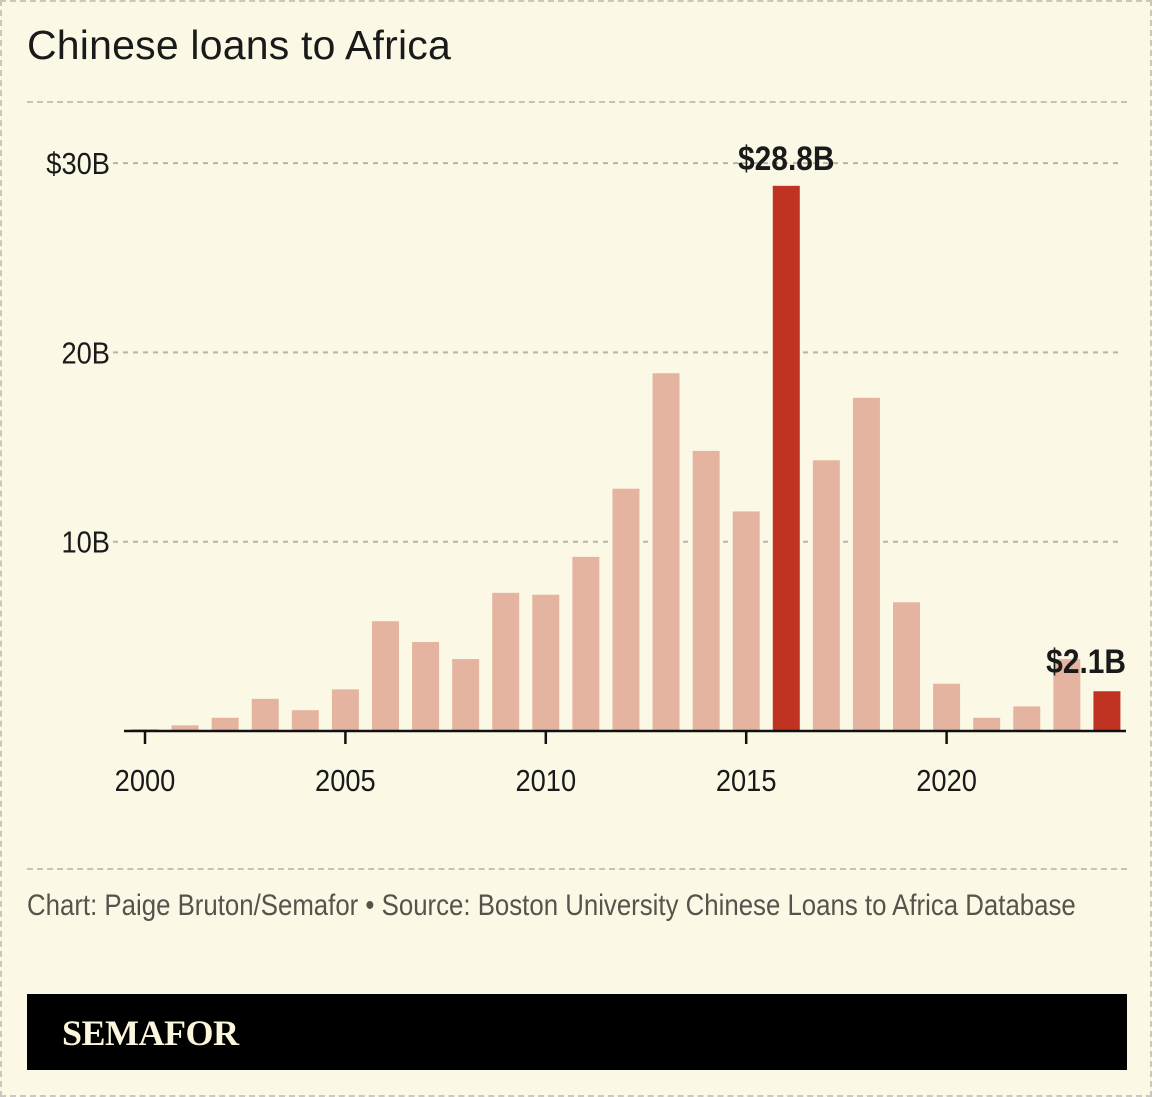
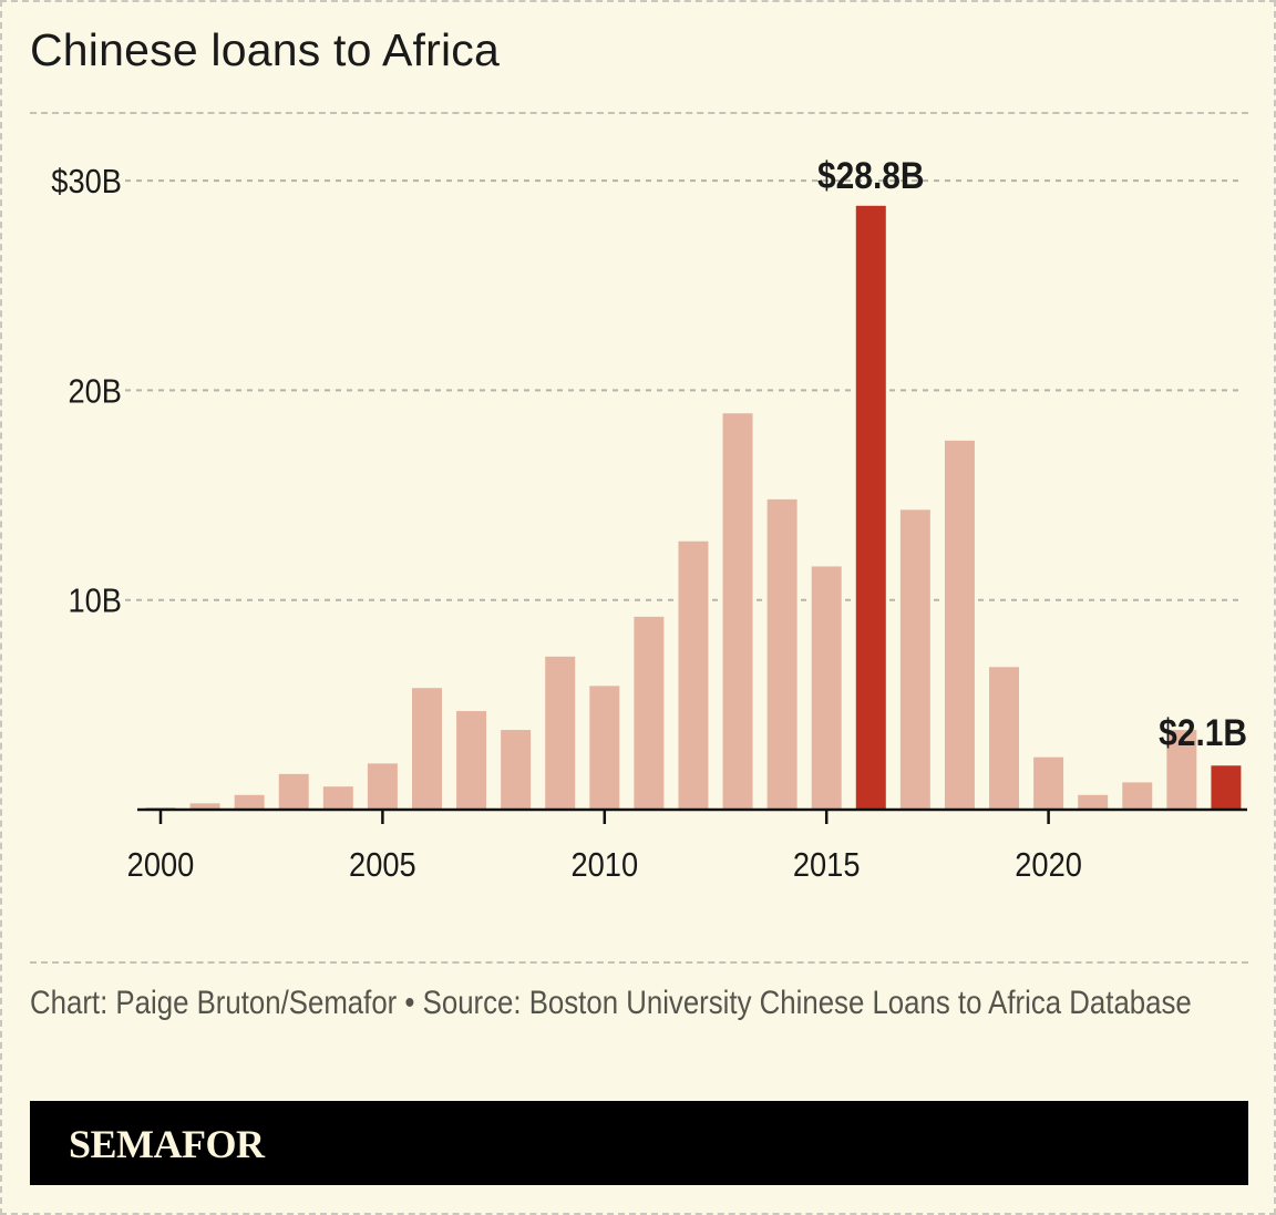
2010: $7.2B -> $5.9B
